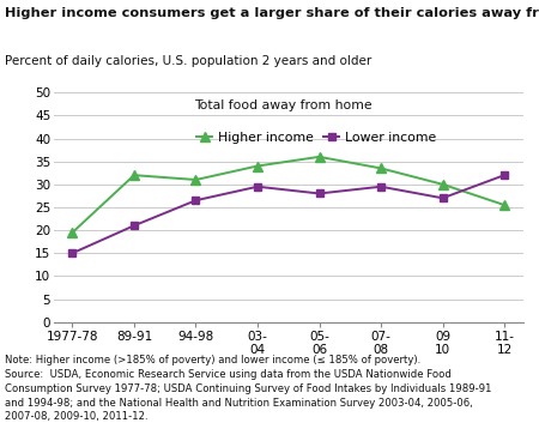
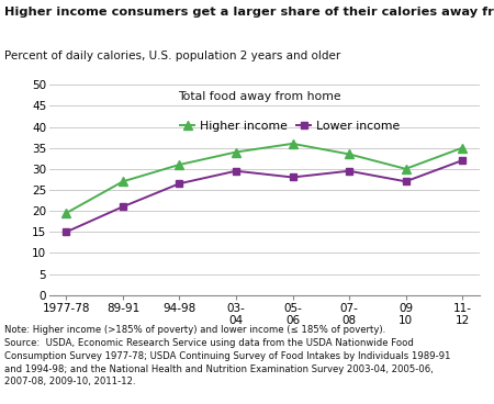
Higher income/89-91: 32.0 -> 27.0
Higher income/11- 12: 25.5 -> 35.0
